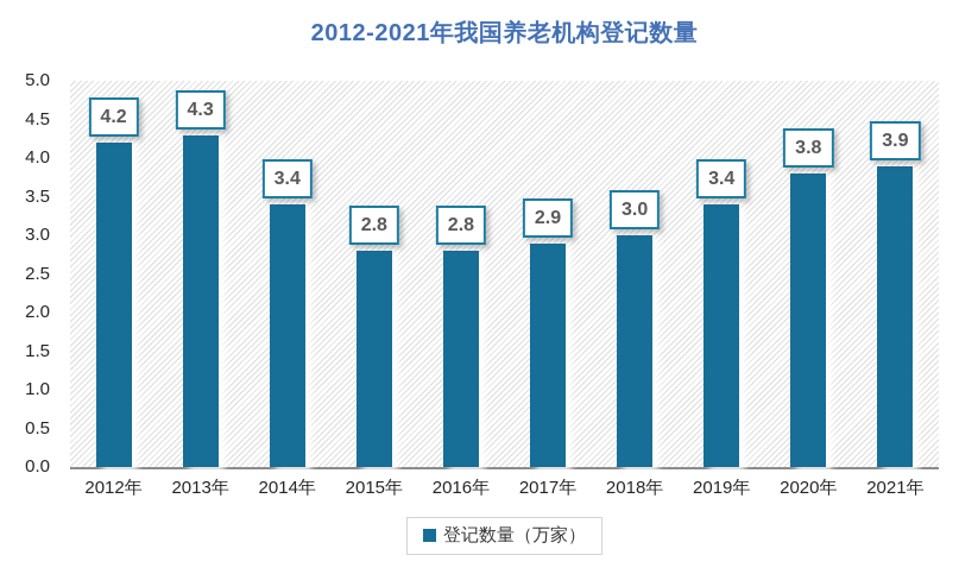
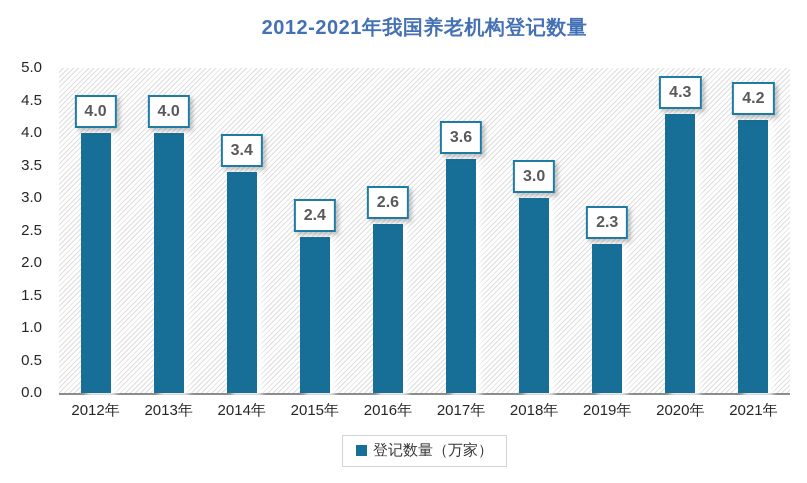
2012年: 4.2 -> 4.0
2013年: 4.3 -> 4.0
2015年: 2.8 -> 2.4
2016年: 2.8 -> 2.6
2017年: 2.9 -> 3.6
2019年: 3.4 -> 2.3
2020年: 3.8 -> 4.3
2021年: 3.9 -> 4.2
